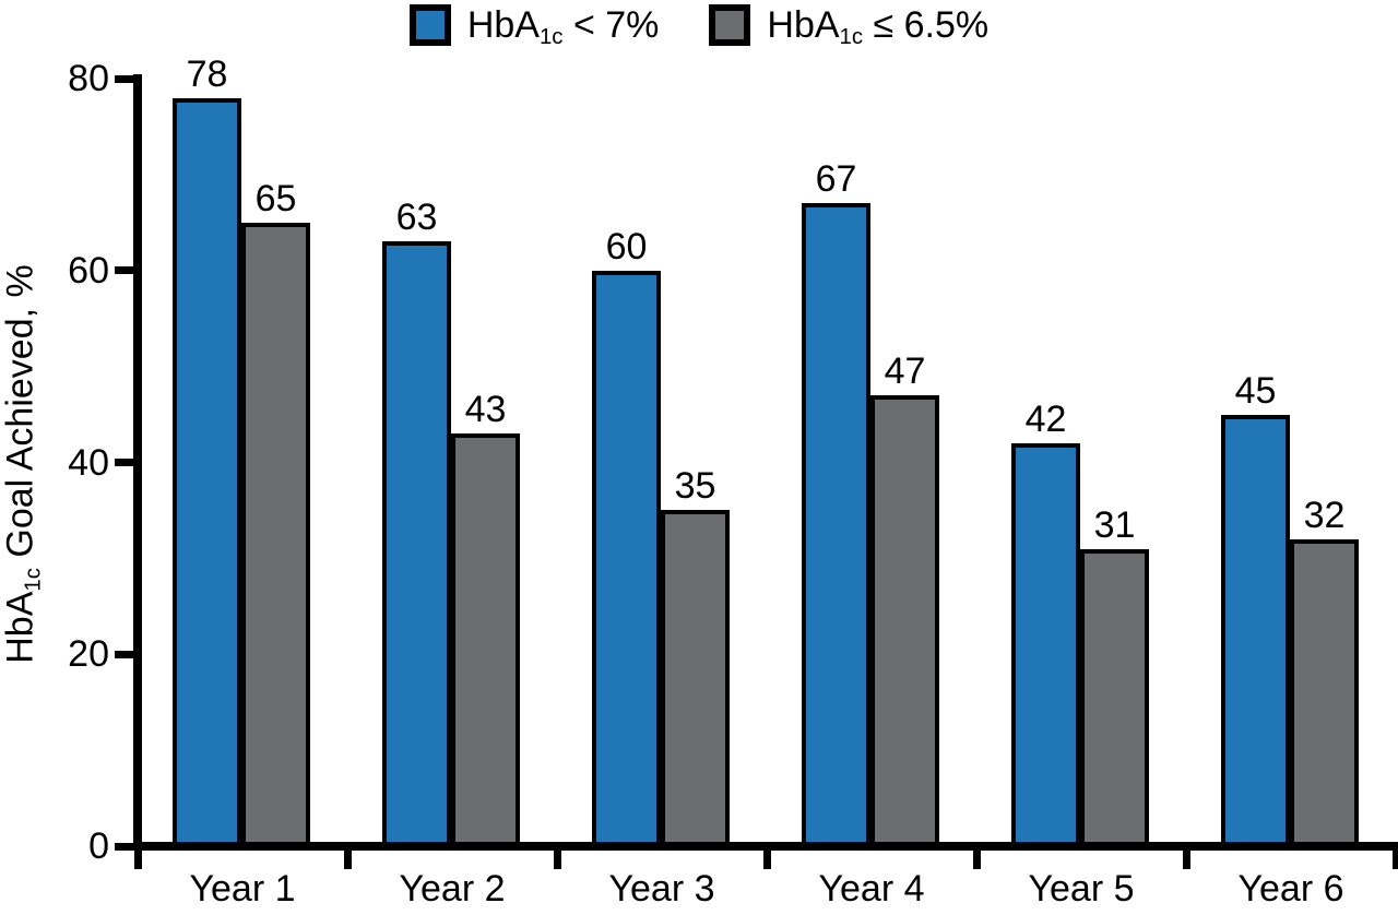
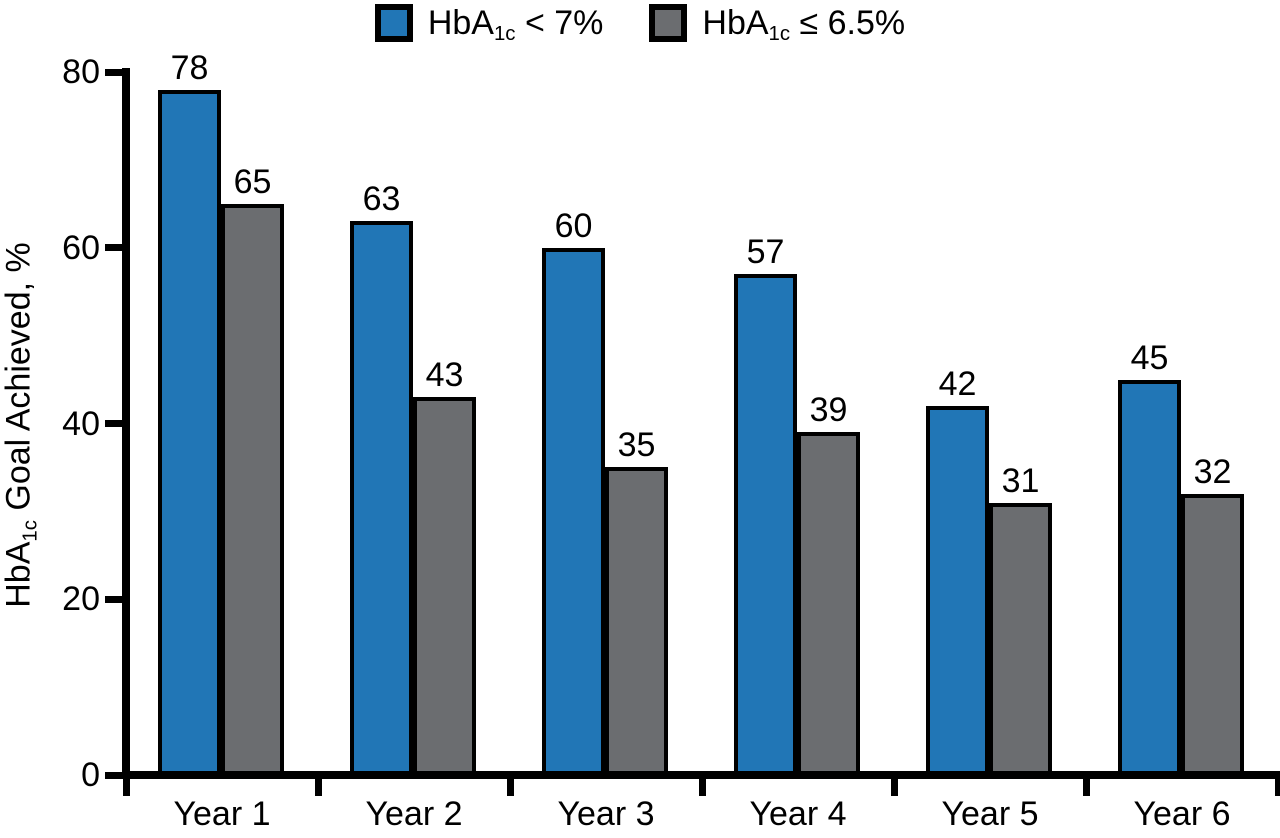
HbA1c < 7%/Year 4: 67 -> 57
HbA1c ≤ 6.5%/Year 4: 47 -> 39
